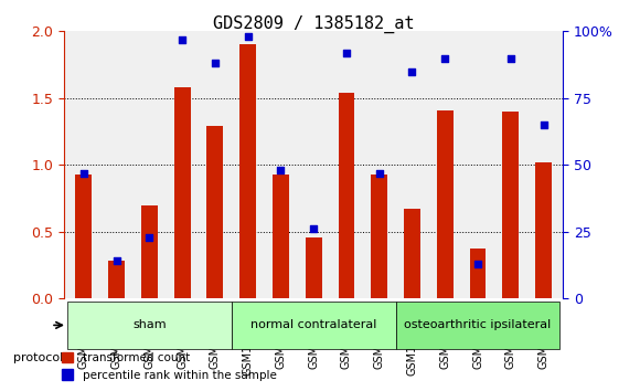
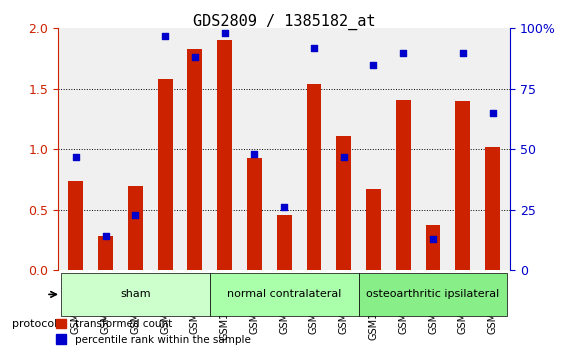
transformed count/GSM200584: 0.93 -> 0.74
transformed count/GSM200596: 1.29 -> 1.83
transformed count/GSM200592: 0.93 -> 1.11
